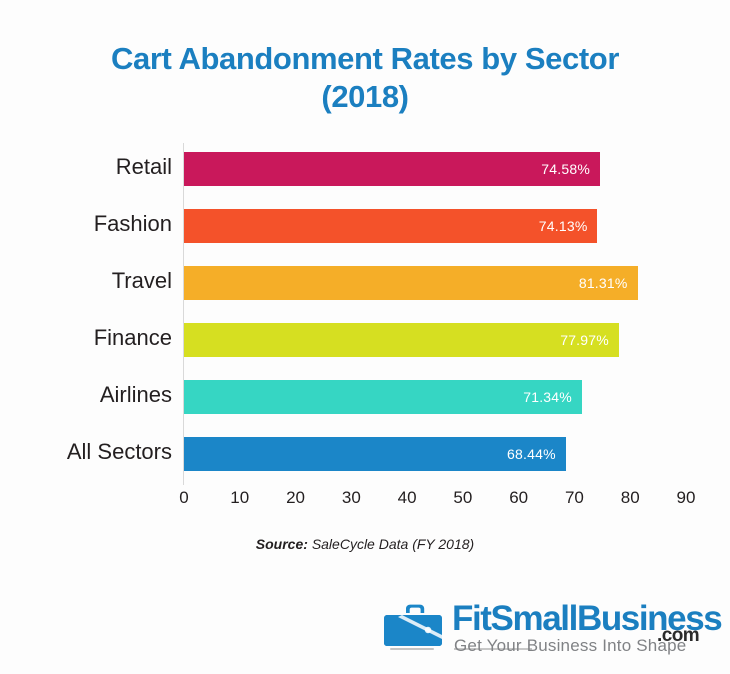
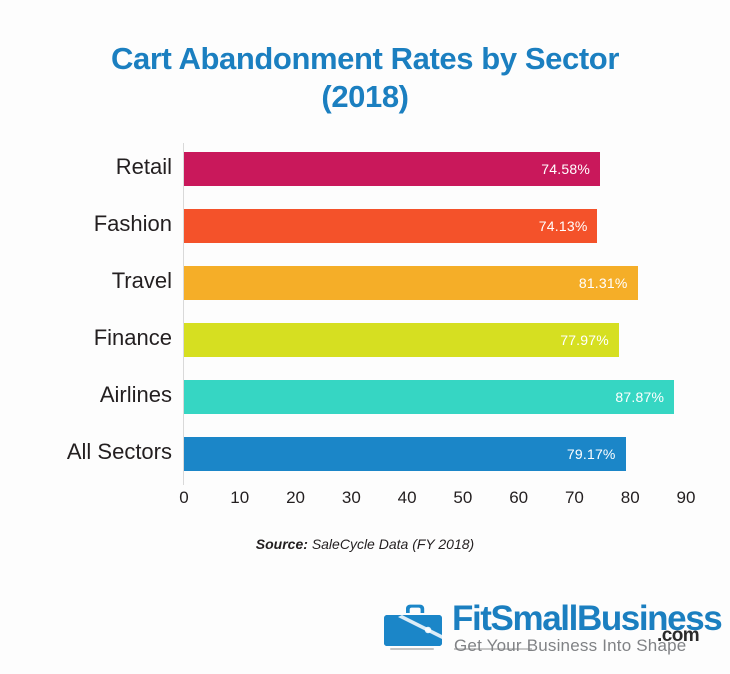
Airlines: 71.34% -> 87.87%
All Sectors: 68.44% -> 79.17%
